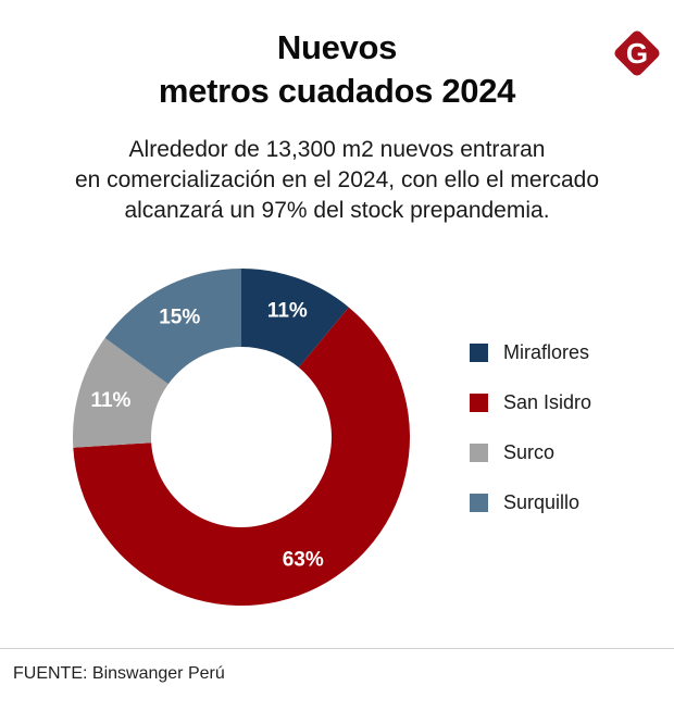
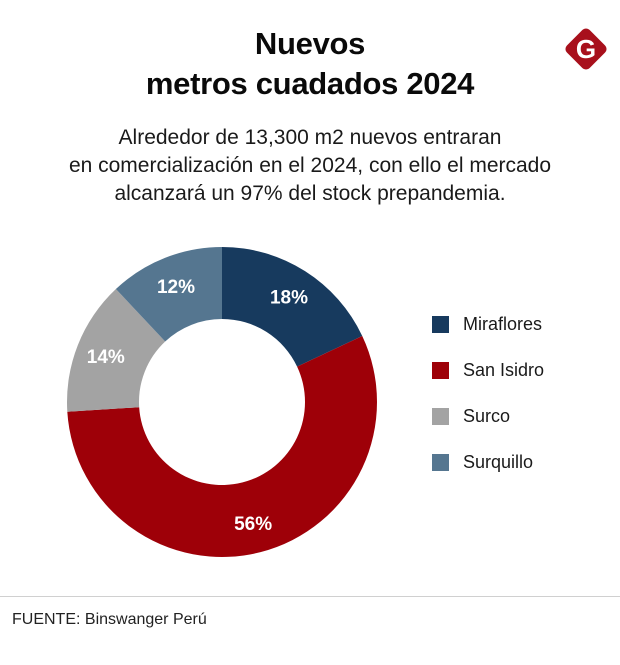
Miraflores: 11% -> 18%
San Isidro: 63% -> 56%
Surco: 11% -> 14%
Surquillo: 15% -> 12%
